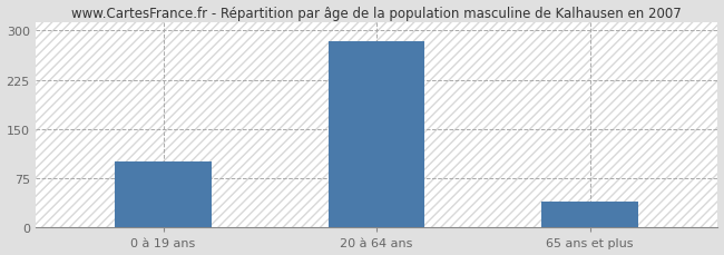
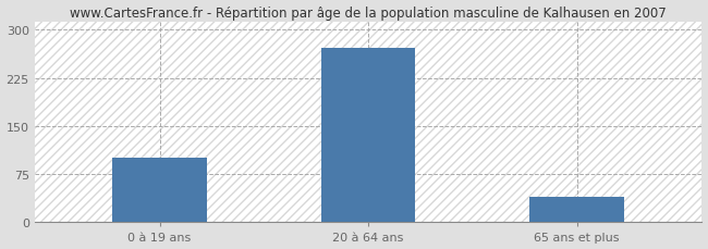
20 à 64 ans: 284 -> 272
